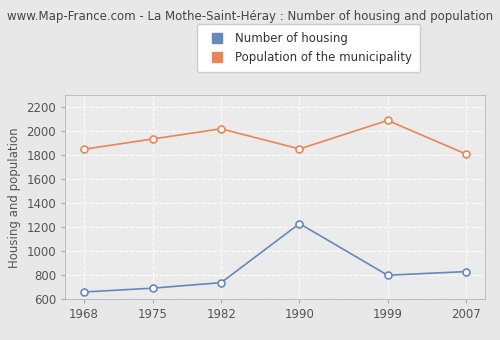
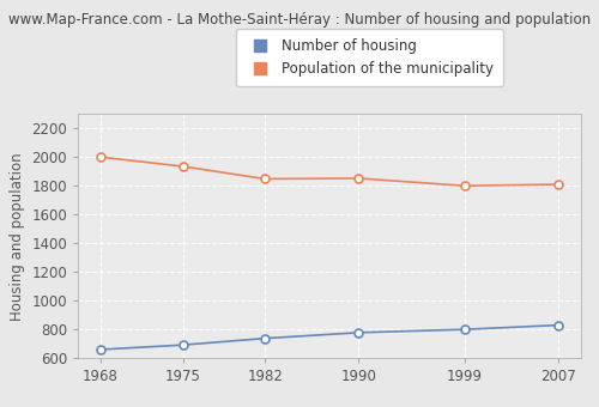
Population of the municipality/1968: 1850 -> 2000
Population of the municipality/1982: 2020 -> 1850
Number of housing/1990: 1230 -> 780
Population of the municipality/1999: 2090 -> 1800
